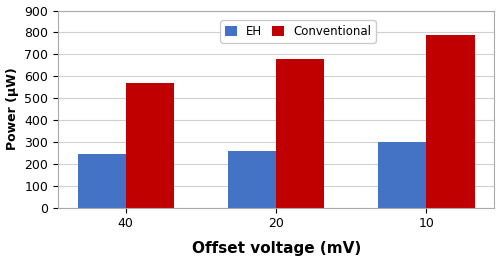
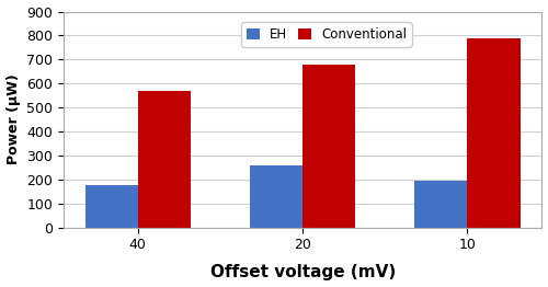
EH/40: 245 -> 175
EH/10: 300 -> 195
